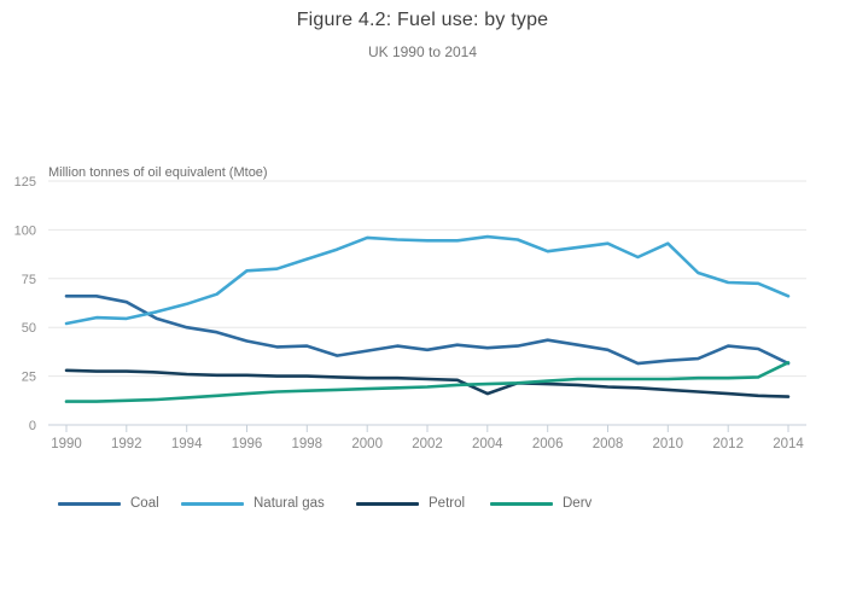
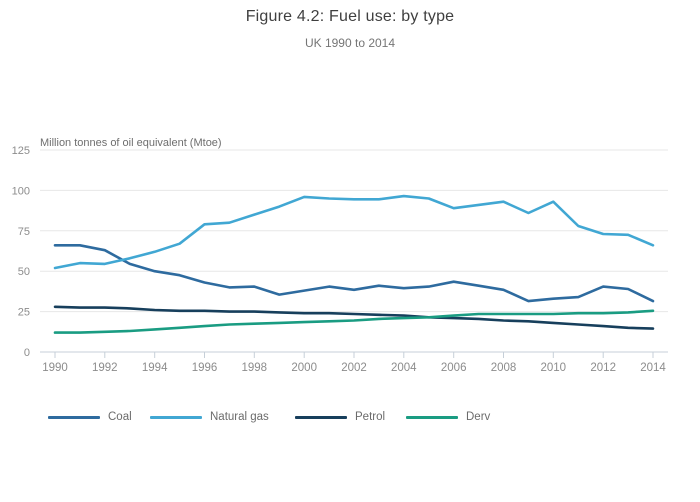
Petrol/2004: 16 -> 22
Derv/2014: 32 -> 26
